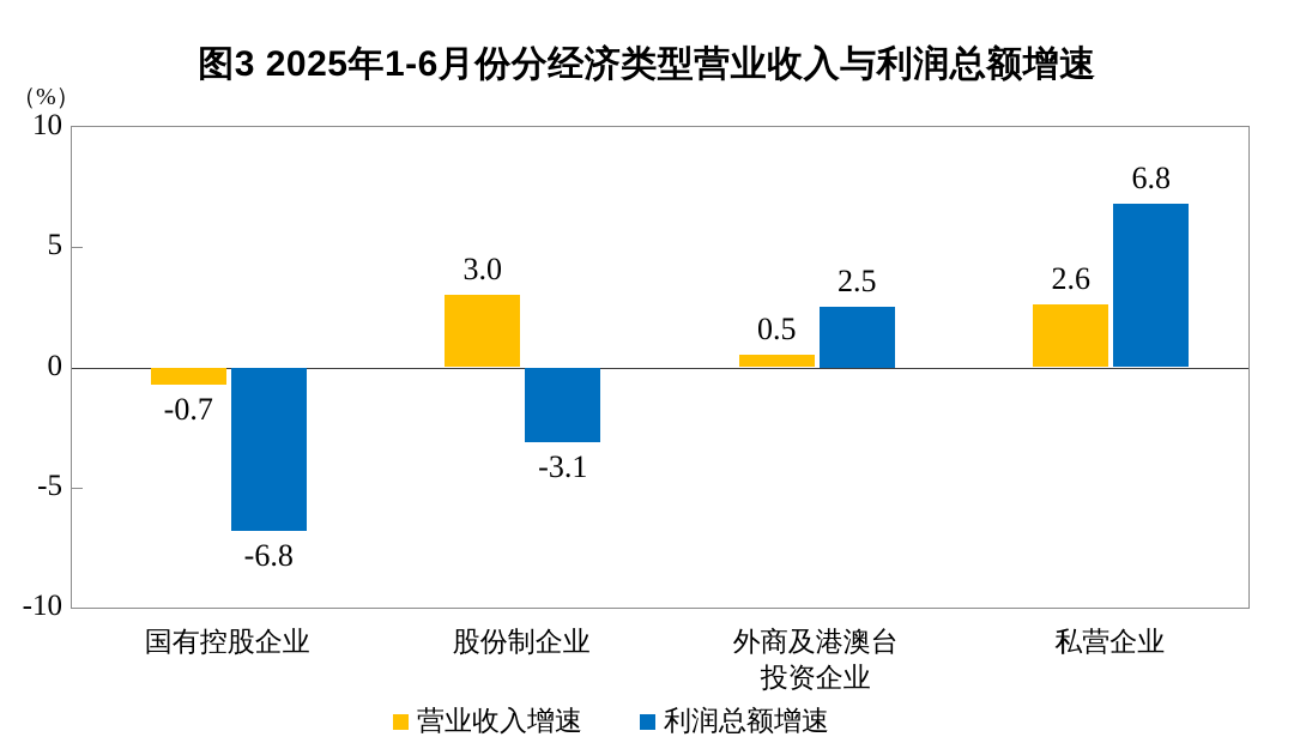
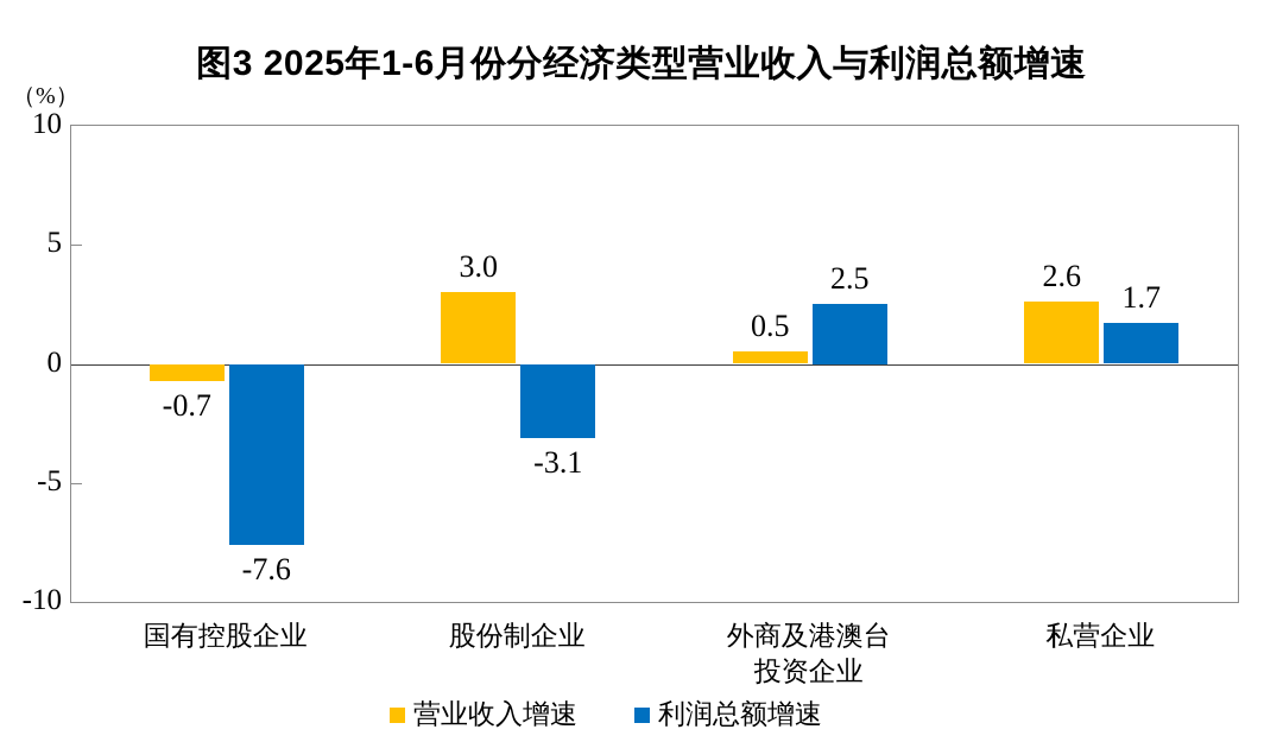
利润总额增速/国有控股企业: -6.8 -> -7.6
利润总额增速/私营企业: 6.8 -> 1.7
